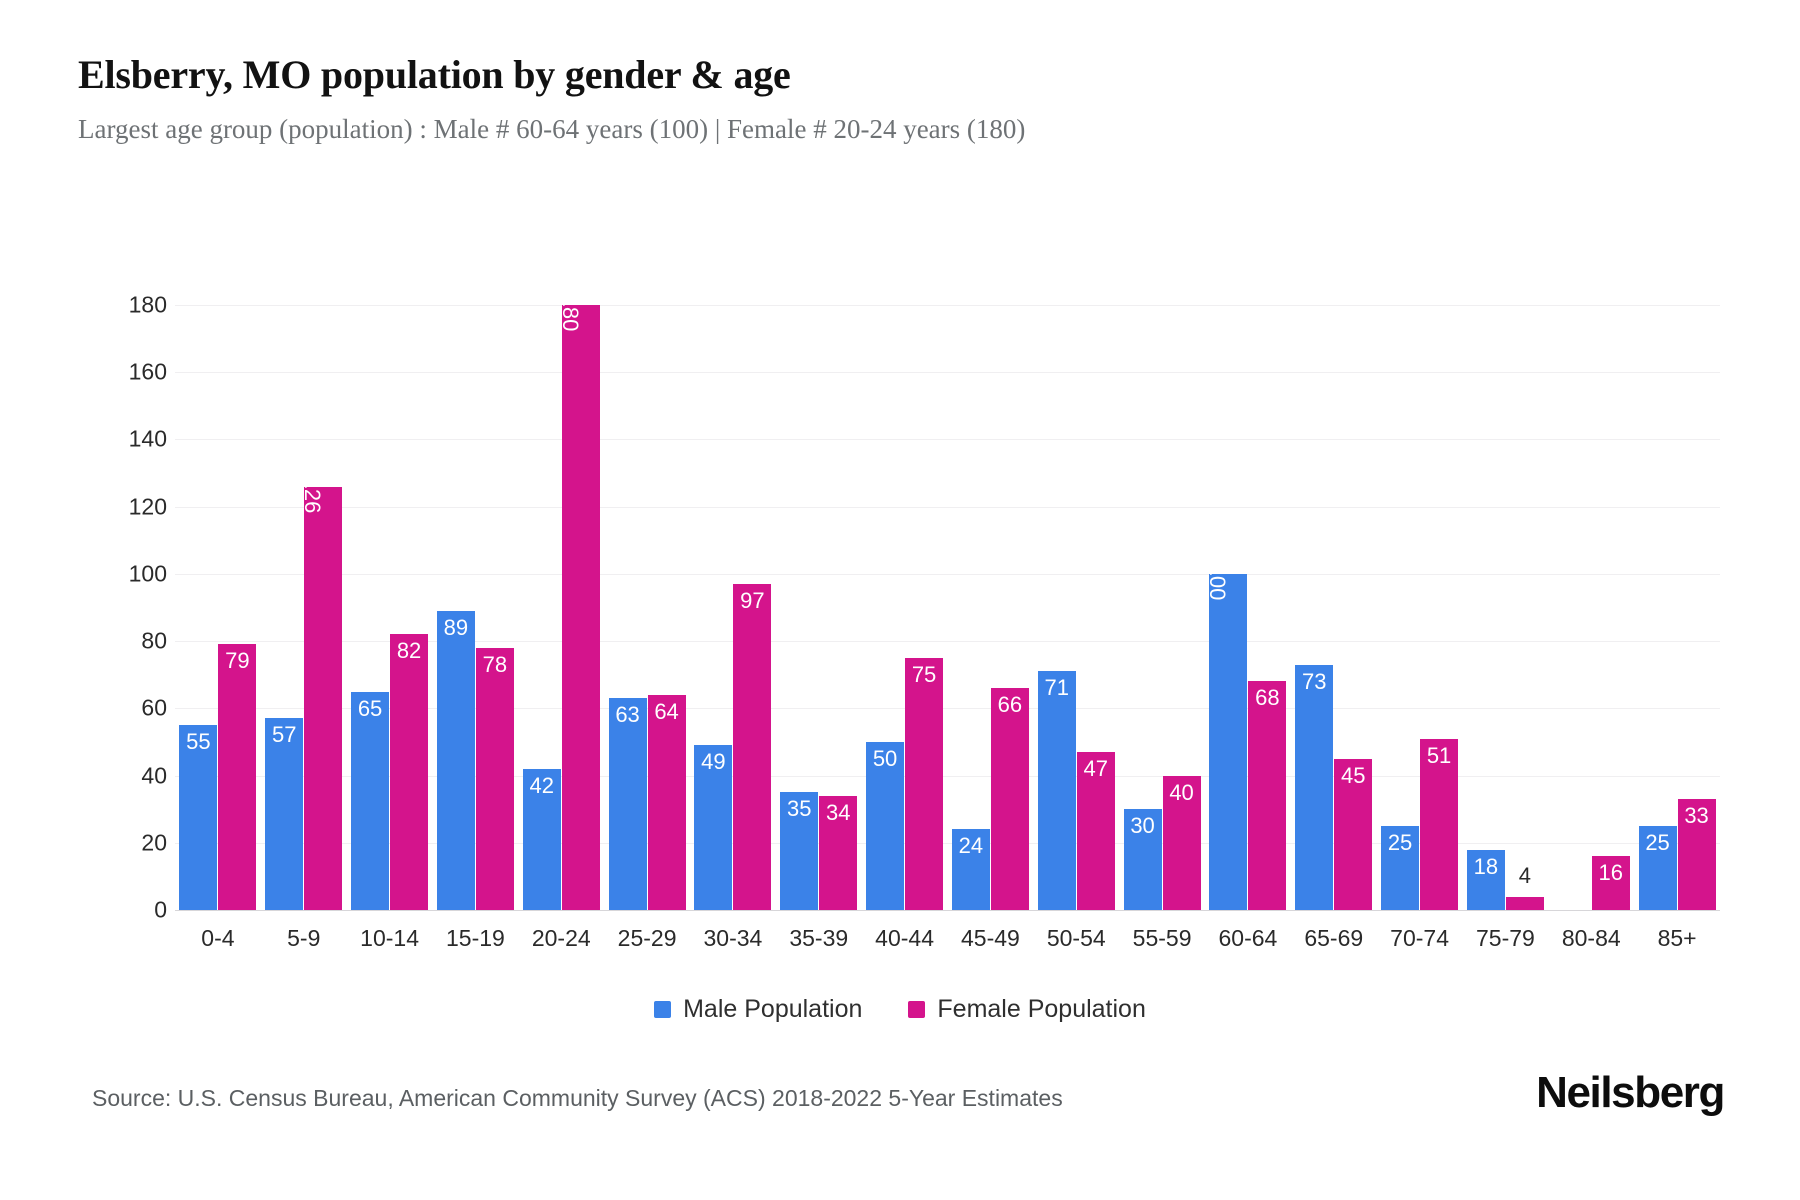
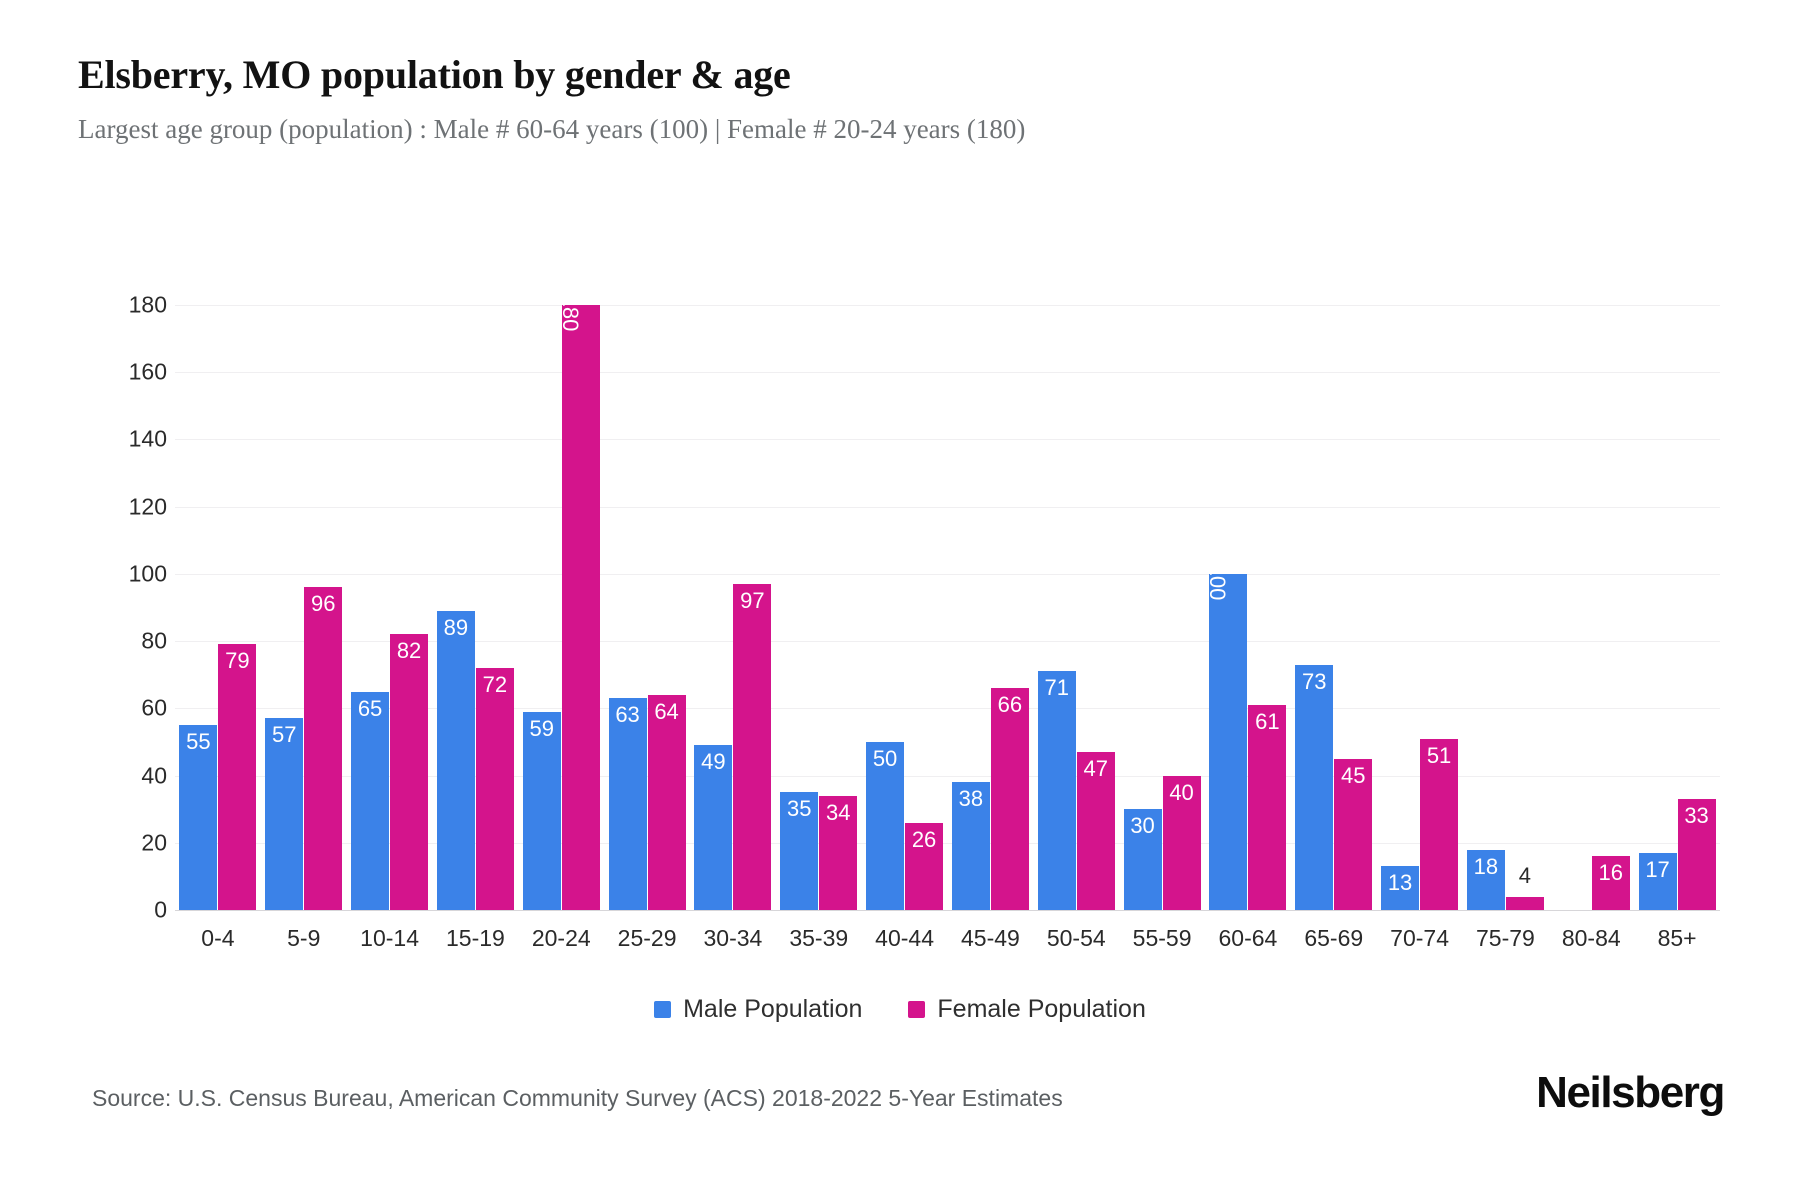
Female Population/5-9: 126 -> 96
Female Population/15-19: 78 -> 72
Male Population/20-24: 42 -> 59
Female Population/40-44: 75 -> 26
Male Population/45-49: 24 -> 38
Female Population/60-64: 68 -> 61
Male Population/70-74: 25 -> 13
Male Population/85+: 25 -> 17
